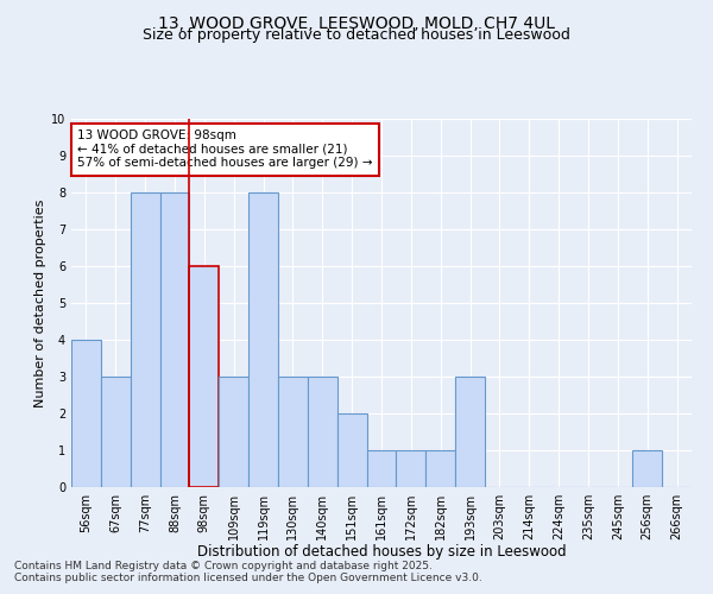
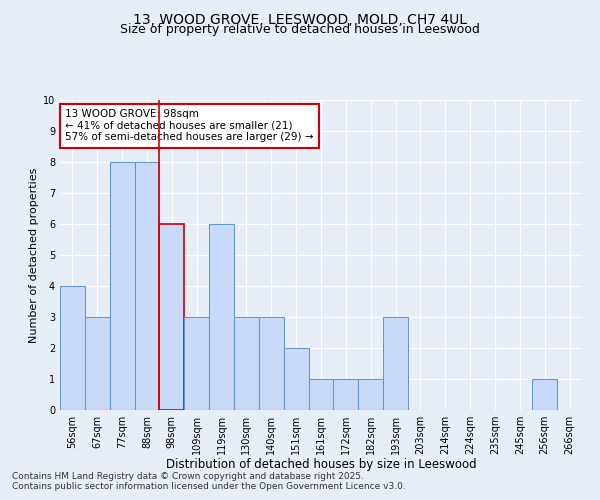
119sqm: 8 -> 6
